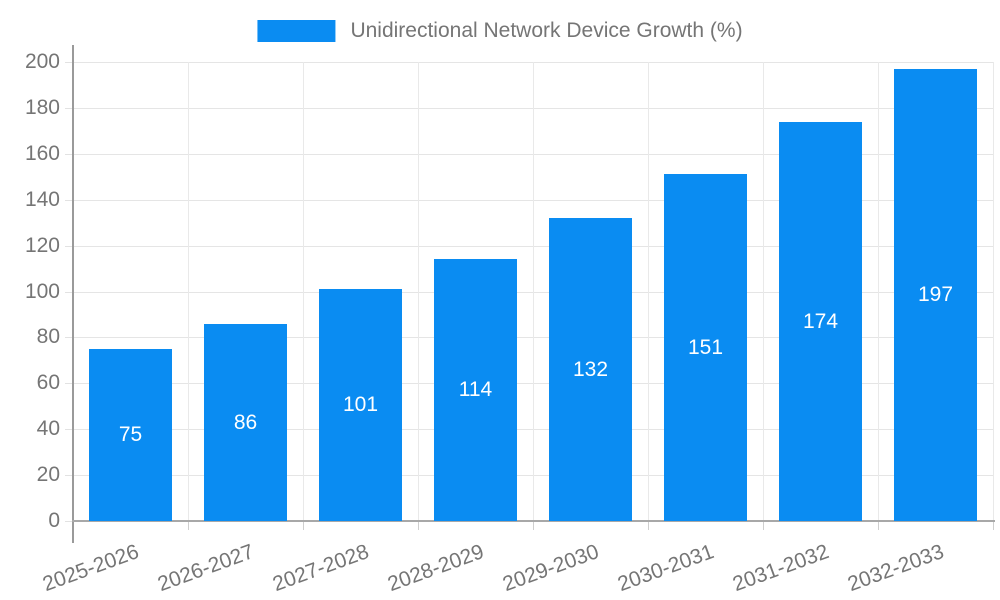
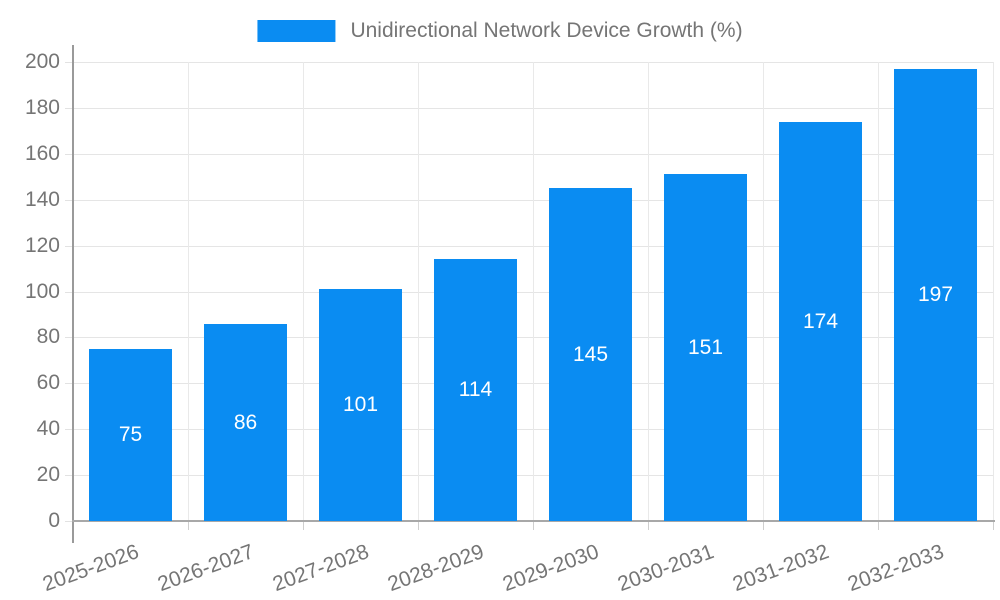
2029-2030: 132 -> 145
